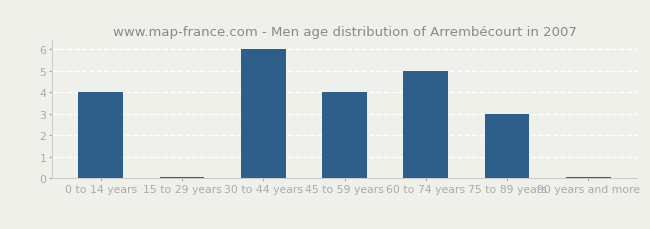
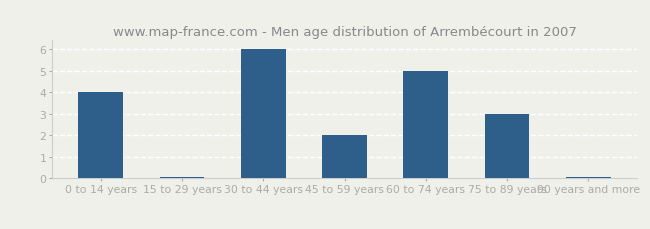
45 to 59 years: 4.00 -> 2.00
